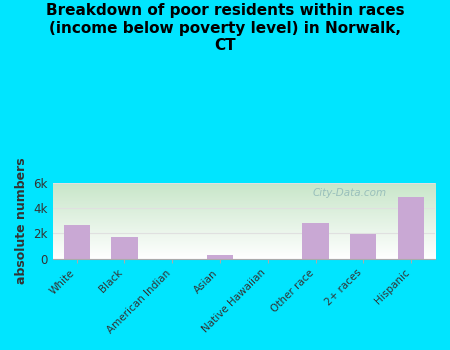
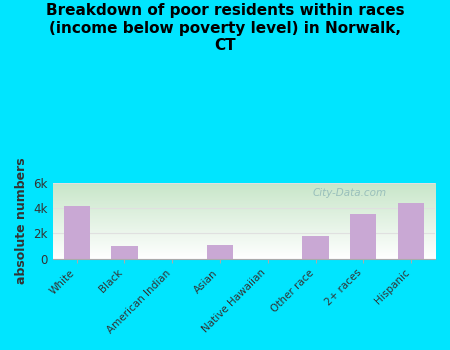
White: 2.6k -> 4.2k
Black: 1.7k -> 1.0k
Asian: 0.2k -> 1.1k
Other race: 2.8k -> 1.8k
2+ races: 2.0k -> 3.5k
Hispanic: 4.9k -> 4.4k
